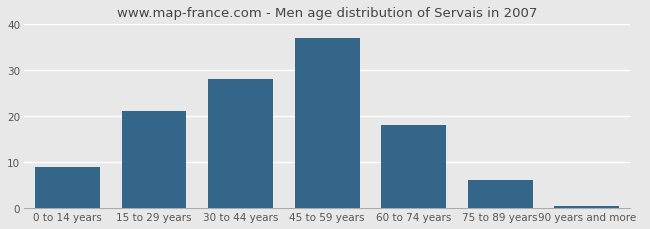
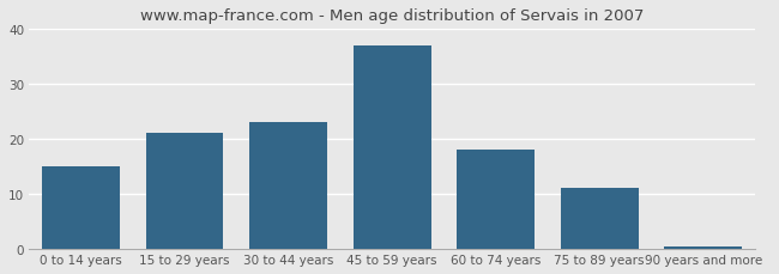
0 to 14 years: 9.0 -> 15.0
30 to 44 years: 28.0 -> 23.0
75 to 89 years: 6.0 -> 11.0
